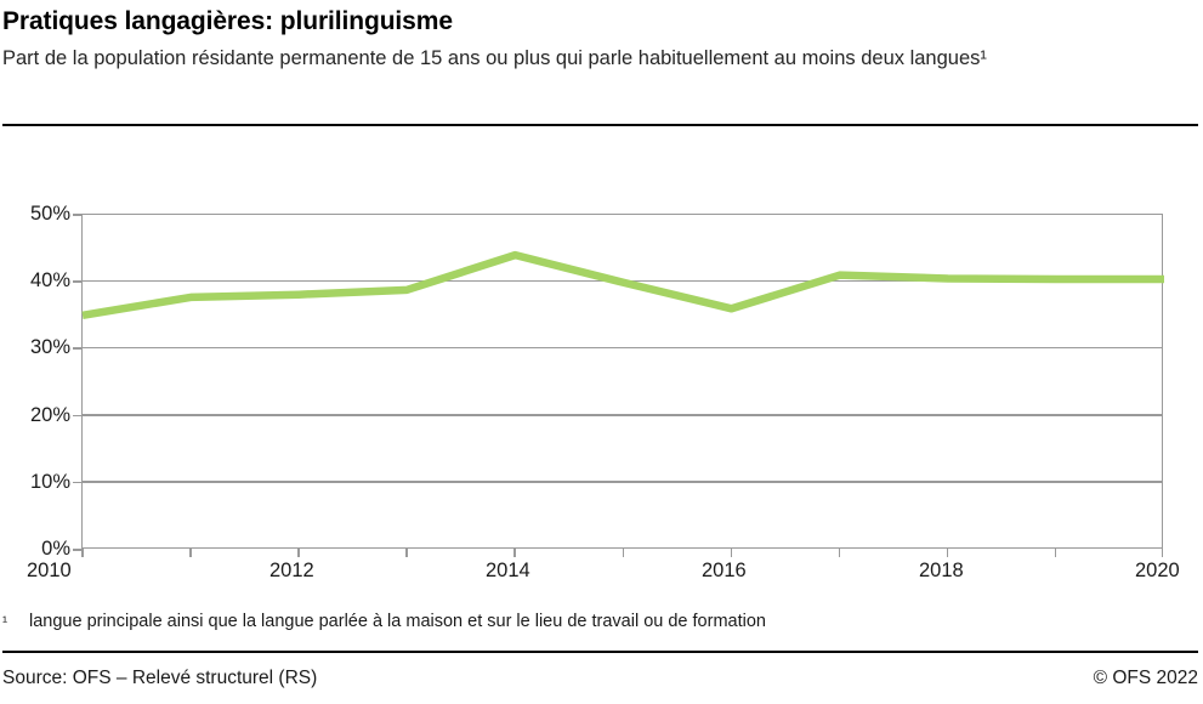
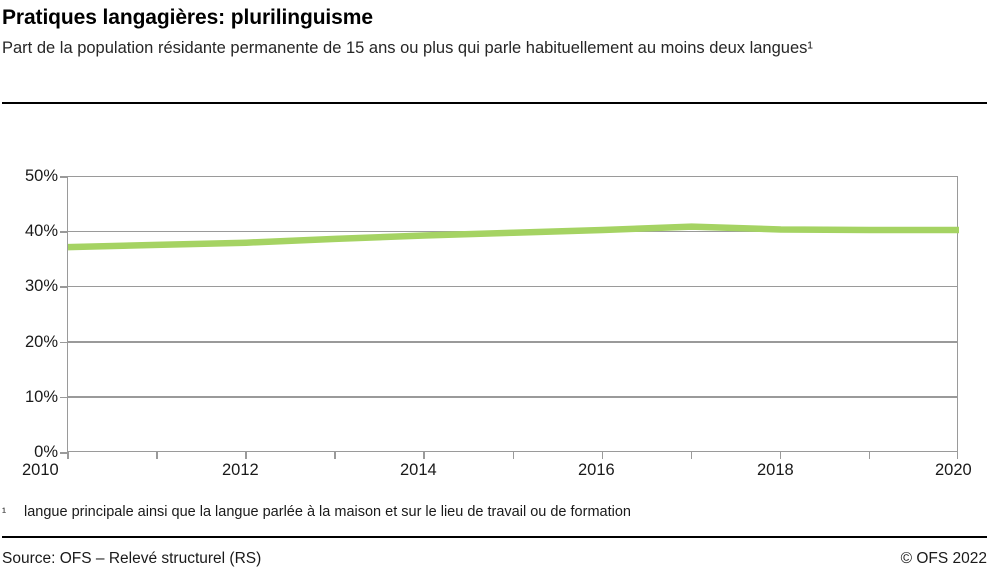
2010: 35% -> 37%
2014: 44% -> 39%
2016: 36% -> 40%
